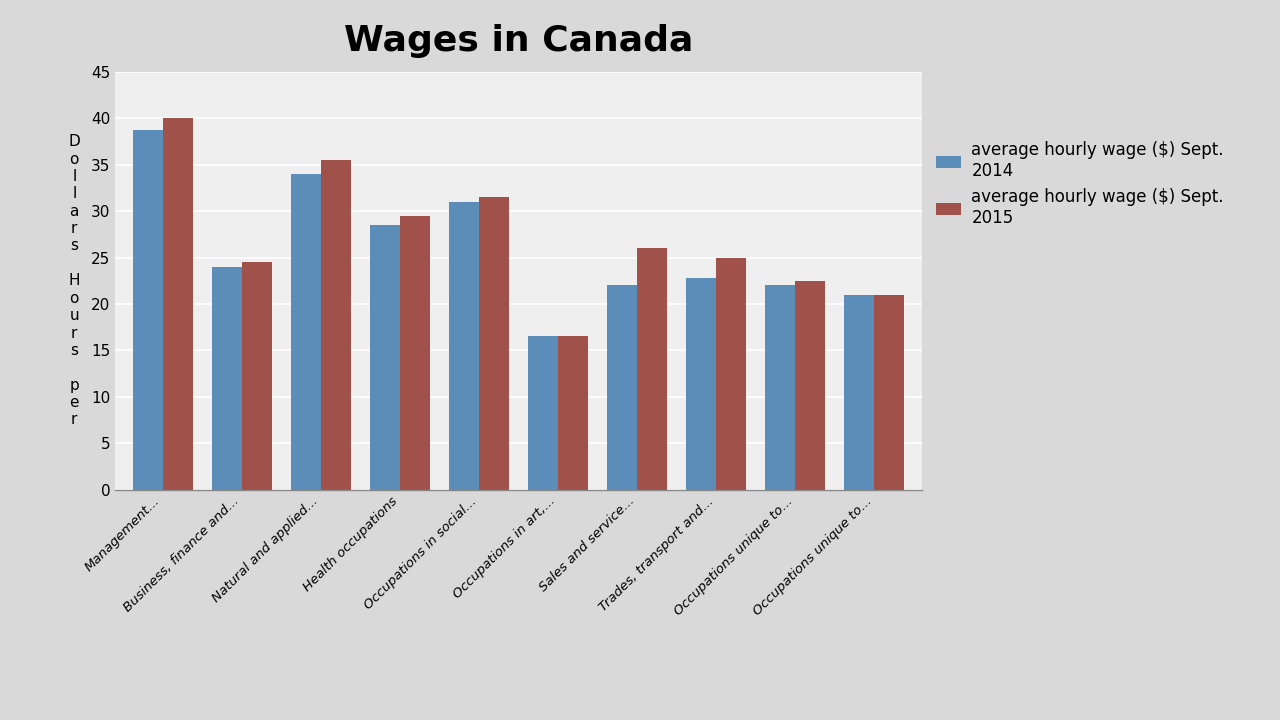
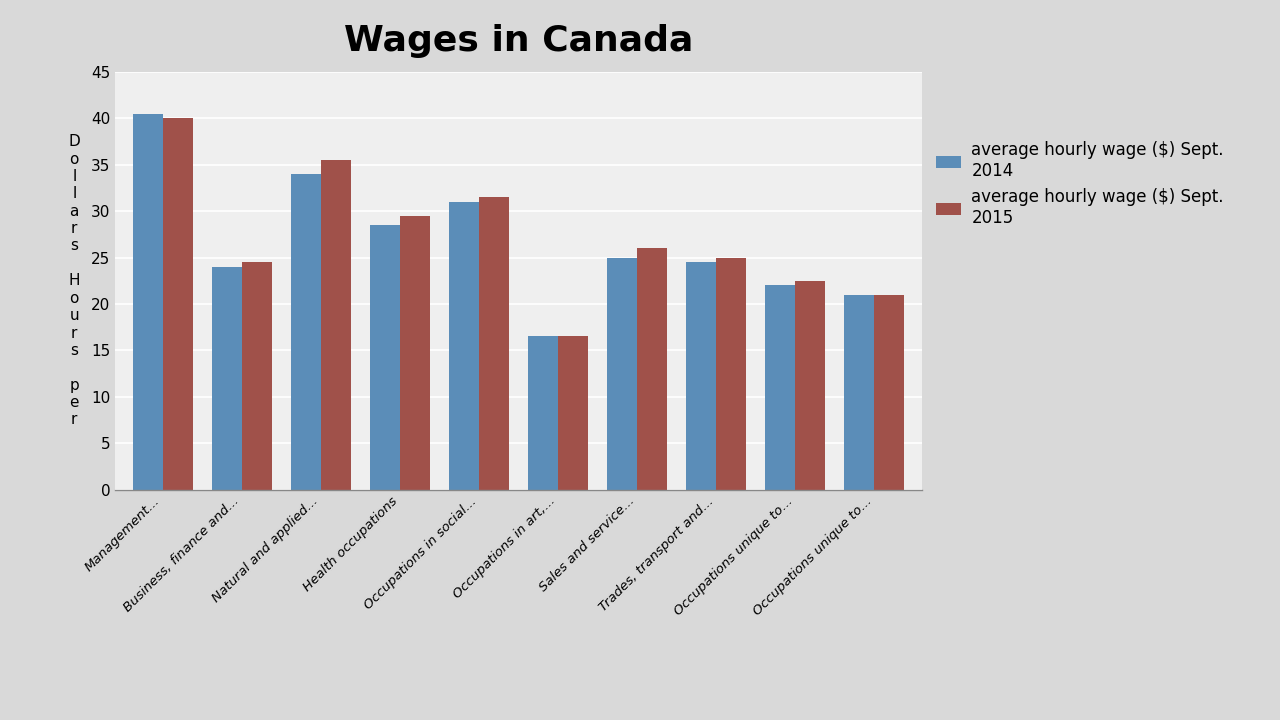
average hourly wage ($) Sept. 2014/Management...: 38.8 -> 40.5
average hourly wage ($) Sept. 2014/Sales and service...: 22.0 -> 25.0
average hourly wage ($) Sept. 2014/Trades, transport and...: 22.8 -> 24.5
